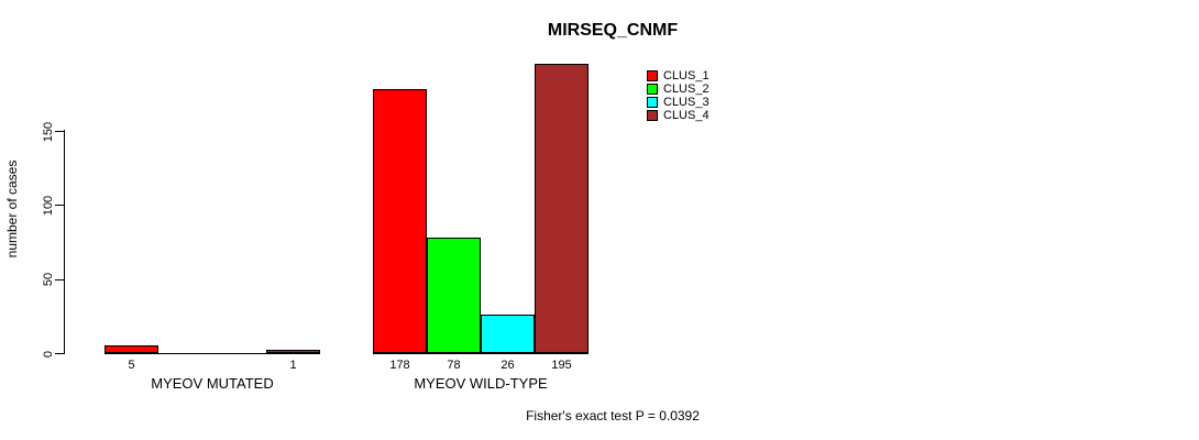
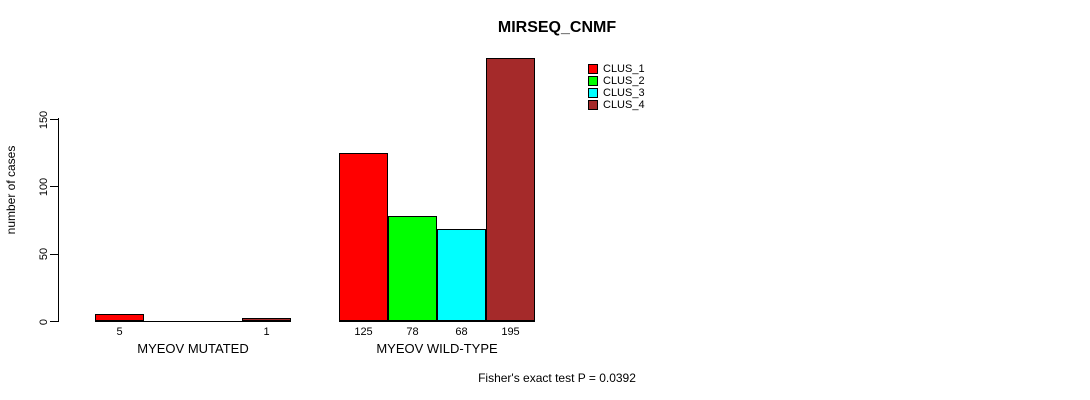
CLUS_1/MYEOV WILD-TYPE: 178 -> 125
CLUS_3/MYEOV WILD-TYPE: 26 -> 68
